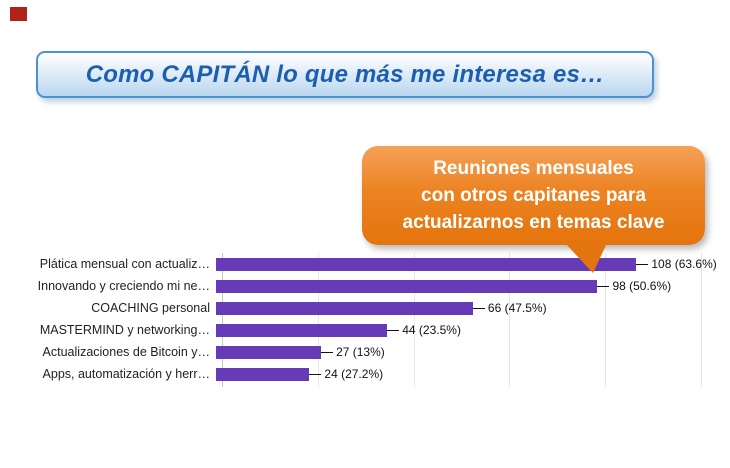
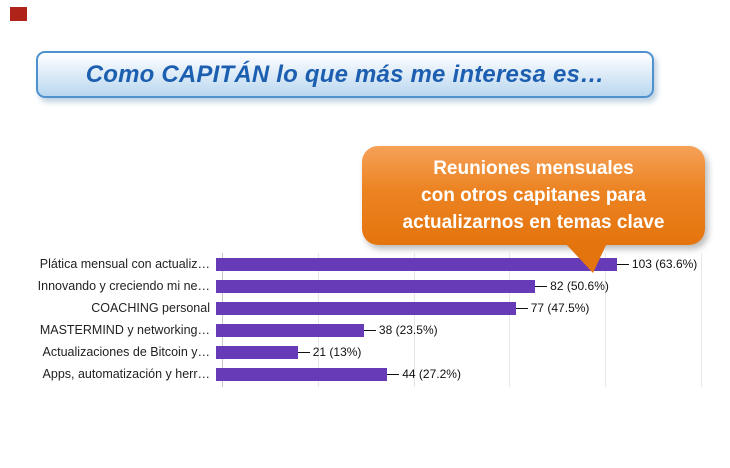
Plática mensual con actualiz…: 108 -> 103
Innovando y creciendo mi ne…: 98 -> 82
COACHING personal: 66 -> 77
MASTERMIND y networking…: 44 -> 38
Actualizaciones de Bitcoin y…: 27 -> 21
Apps, automatización y herr…: 24 -> 44
